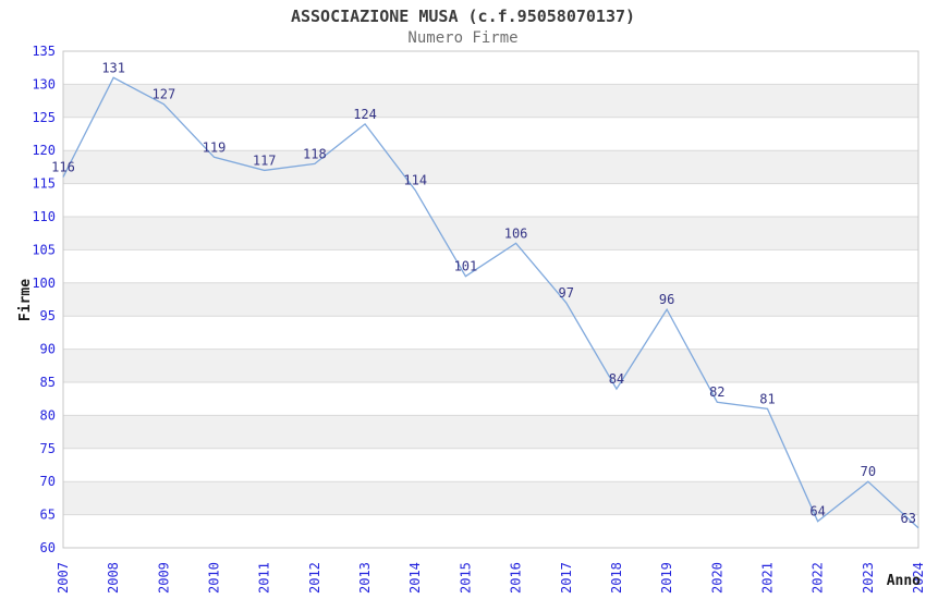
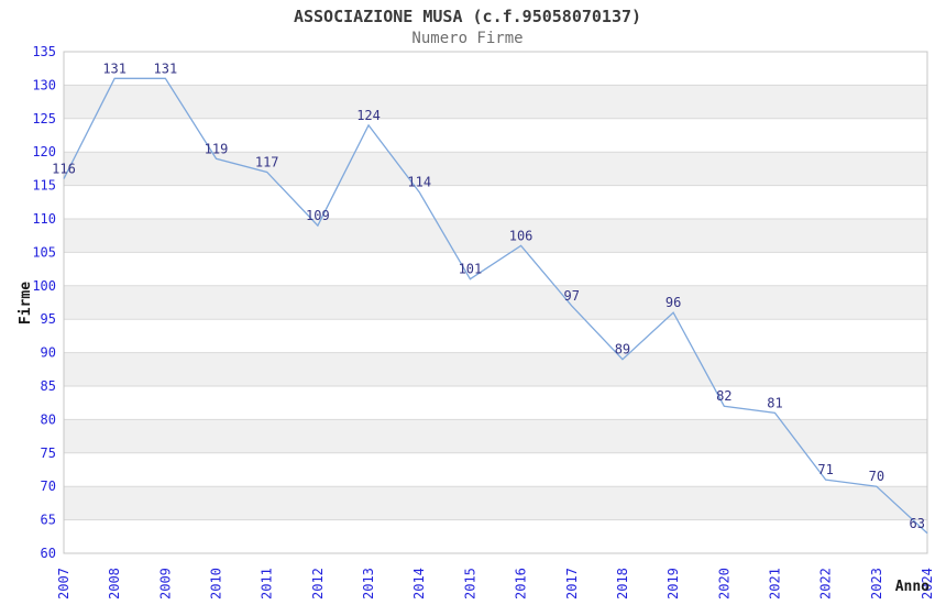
2009: 127 -> 131
2012: 118 -> 109
2018: 84 -> 89
2022: 64 -> 71
